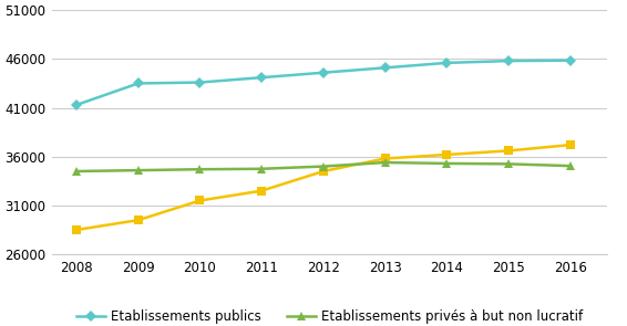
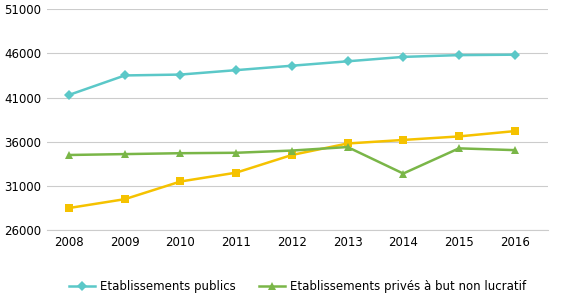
Etablissements privés à but non lucratif/2014: 35300 -> 32400
